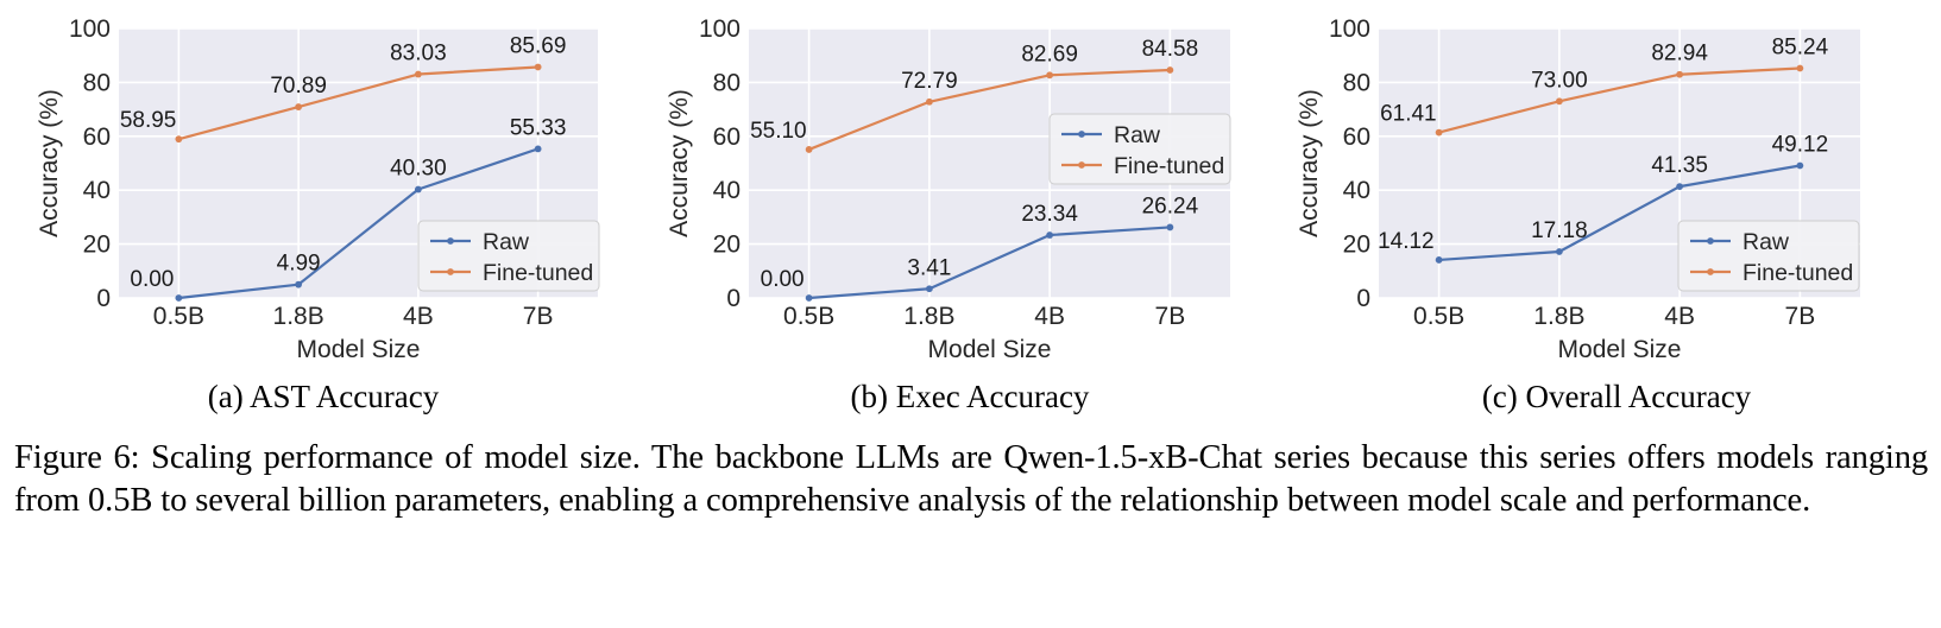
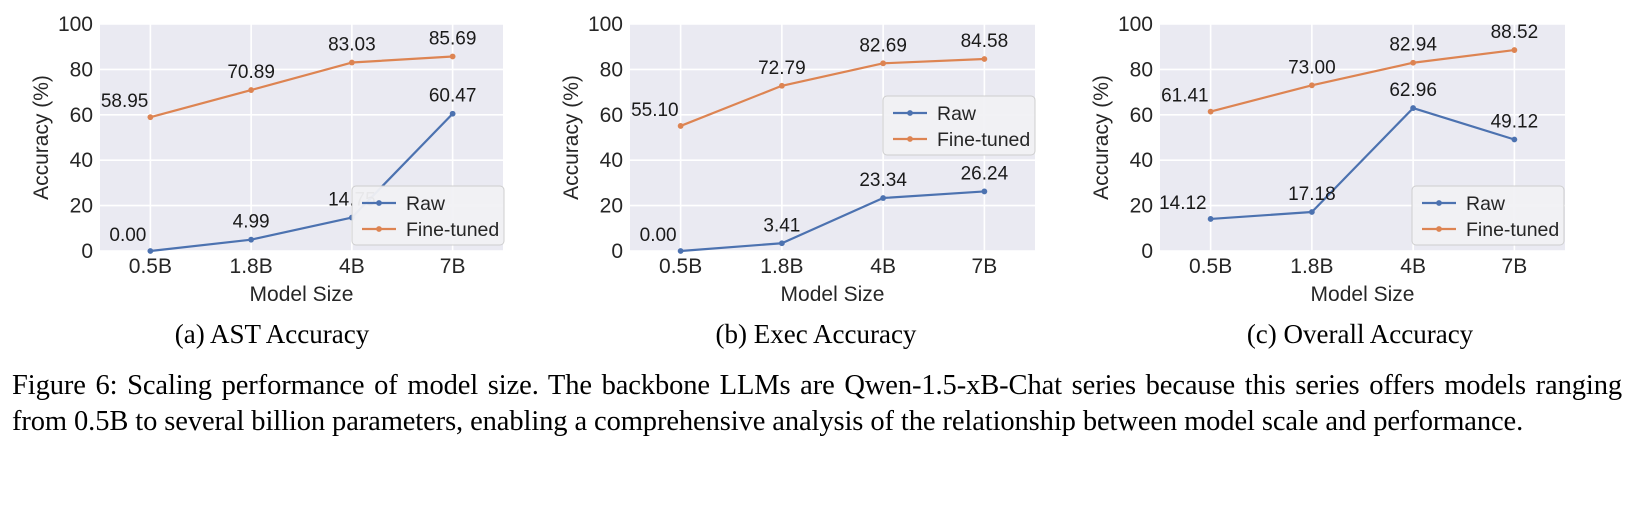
(a) AST Accuracy/Raw/4B: 40.30 -> 14.75
(a) AST Accuracy/Raw/7B: 55.33 -> 60.47
(c) Overall Accuracy/Raw/4B: 41.35 -> 62.96
(c) Overall Accuracy/Fine-tuned/7B: 85.24 -> 88.52
